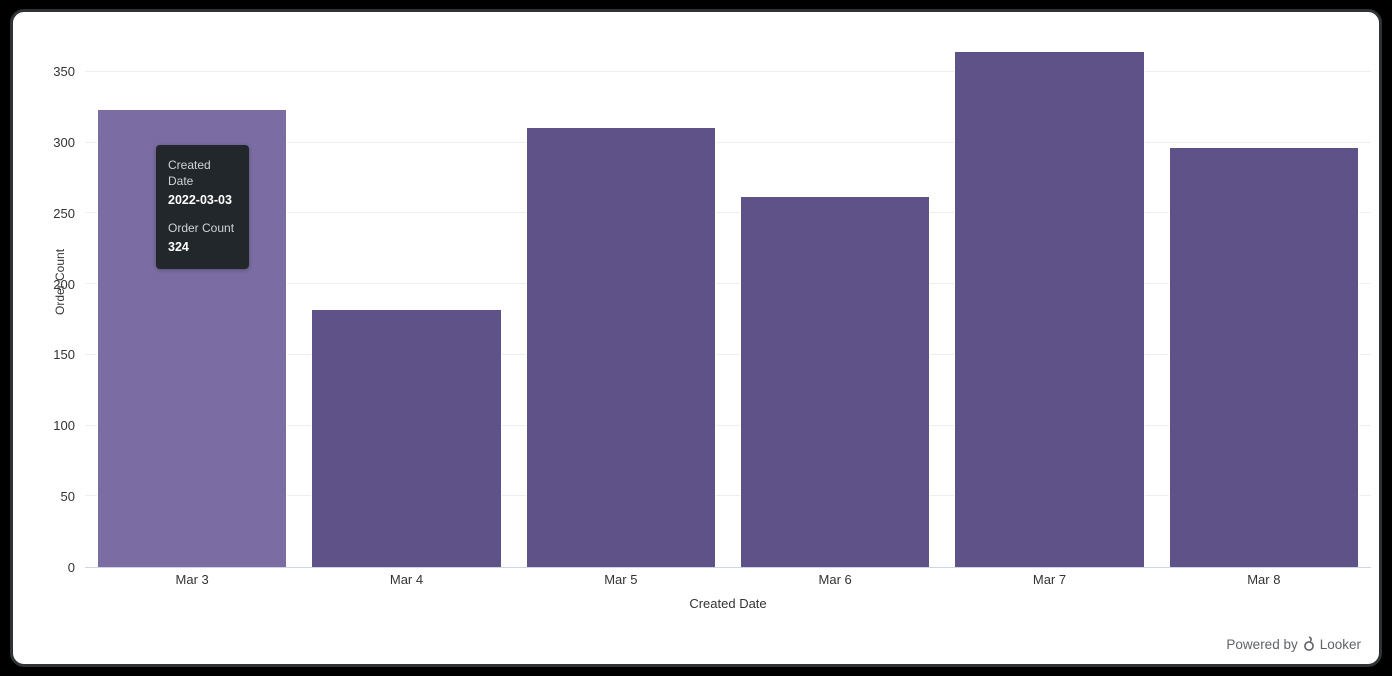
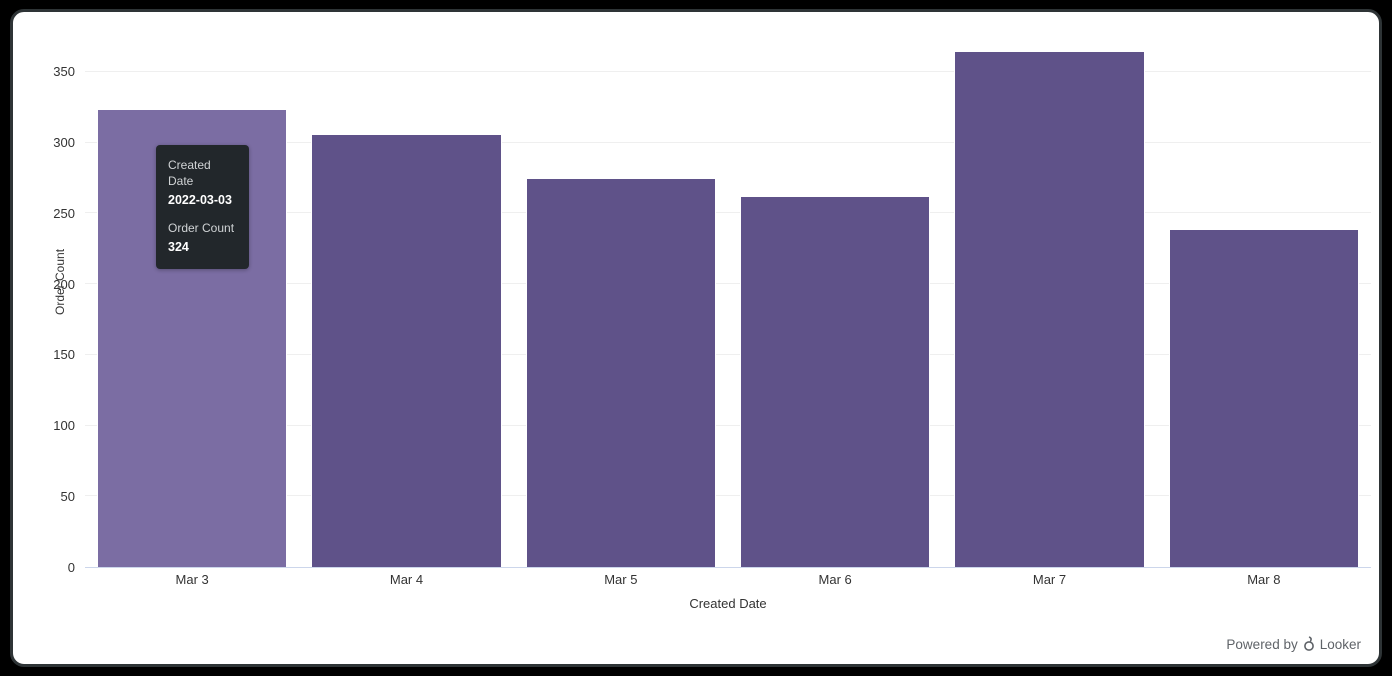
Mar 4: 182 -> 306
Mar 5: 311 -> 275
Mar 8: 297 -> 239
